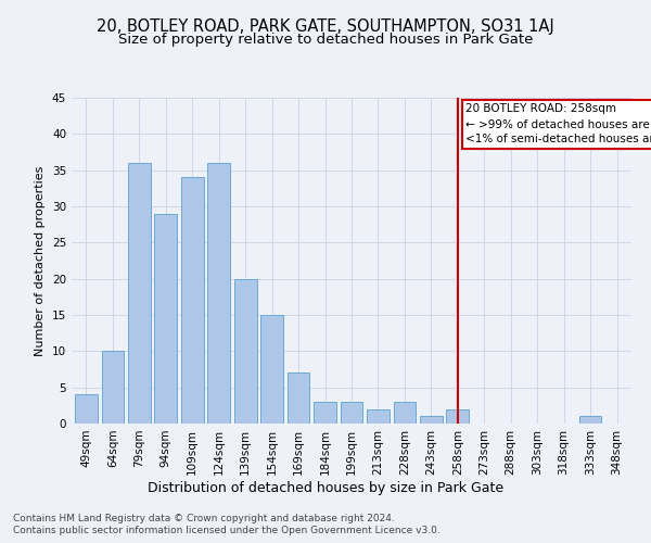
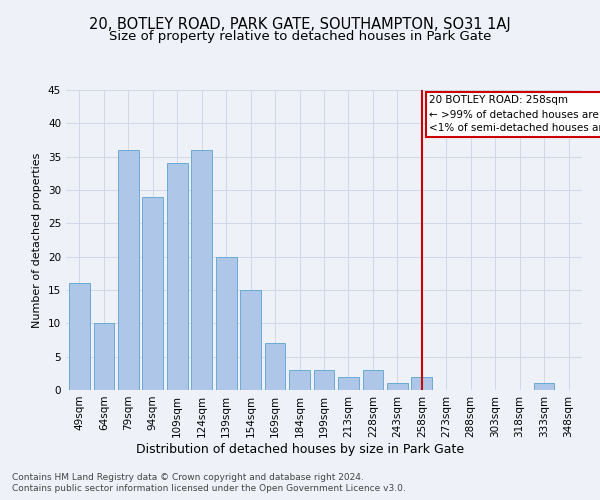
49sqm: 4 -> 16
